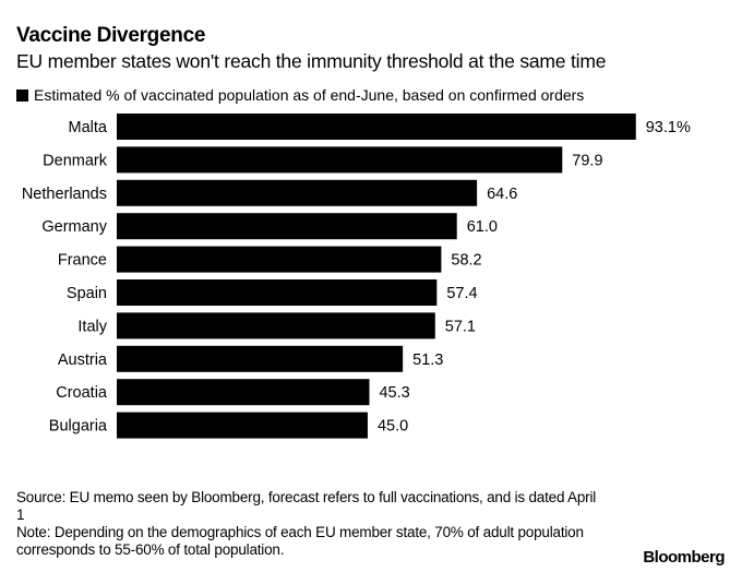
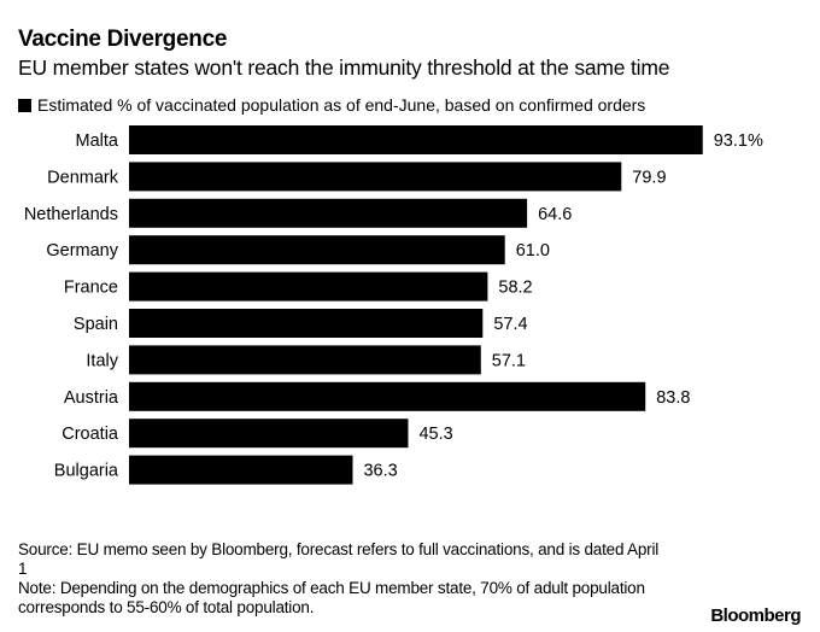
Austria: 51.3 -> 83.8
Bulgaria: 45.0 -> 36.3
